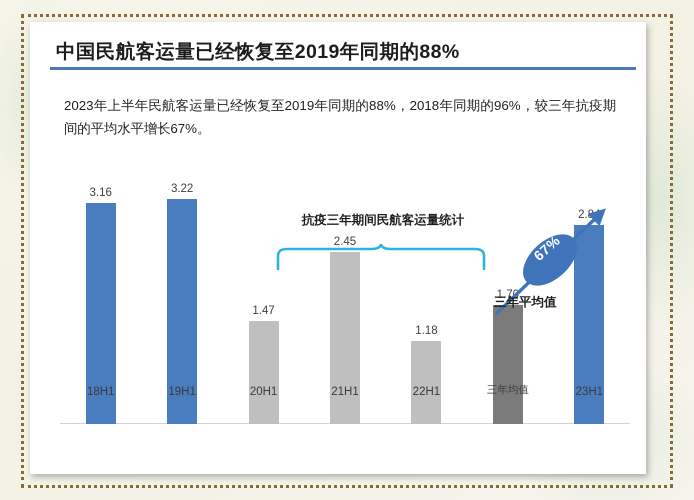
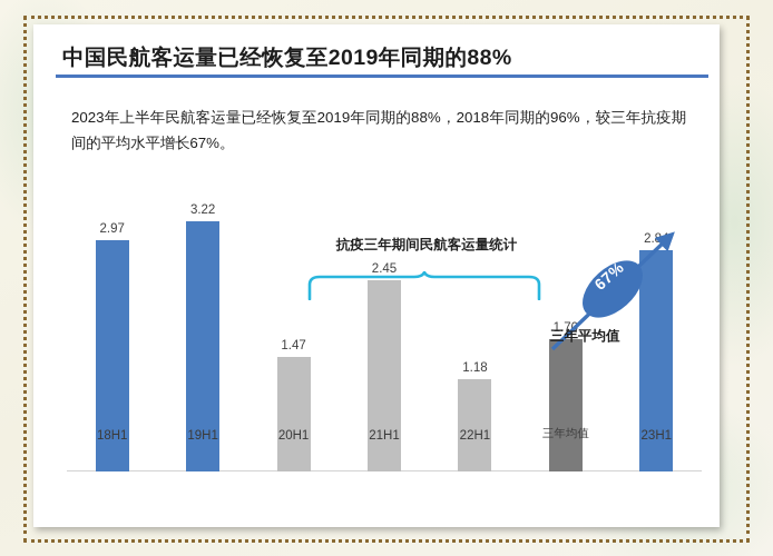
18H1: 3.16 -> 2.97
